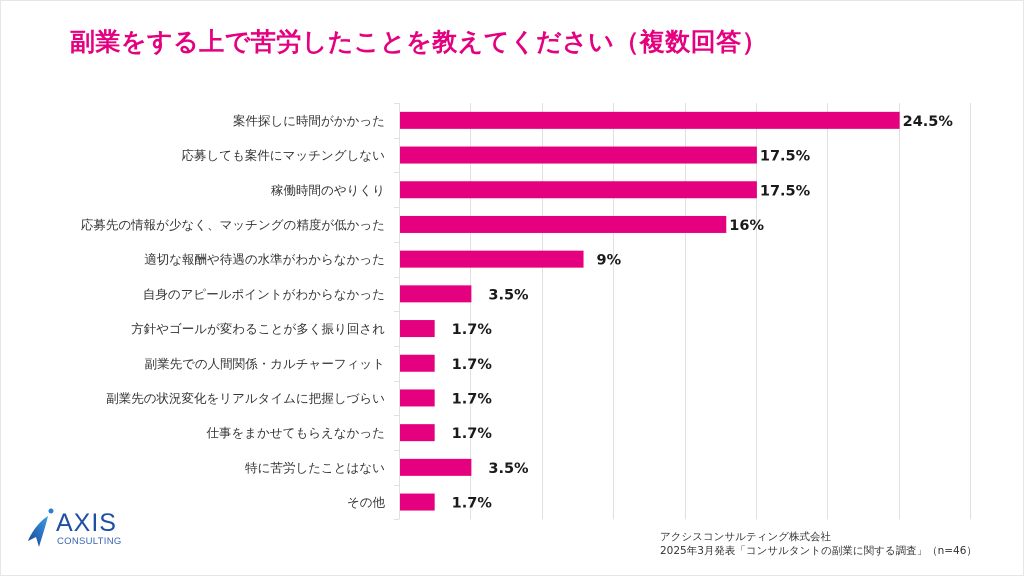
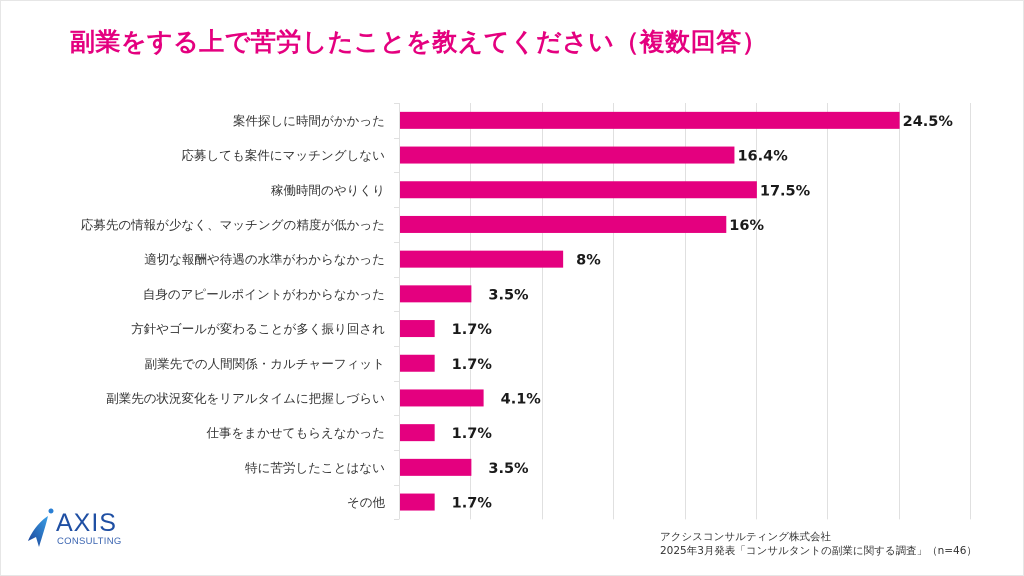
応募しても案件にマッチングしない: 17.5% -> 16.4%
適切な報酬や待遇の水準がわからなかった: 9% -> 8%
副業先の状況変化をリアルタイムに把握しづらい: 1.7% -> 4.1%
